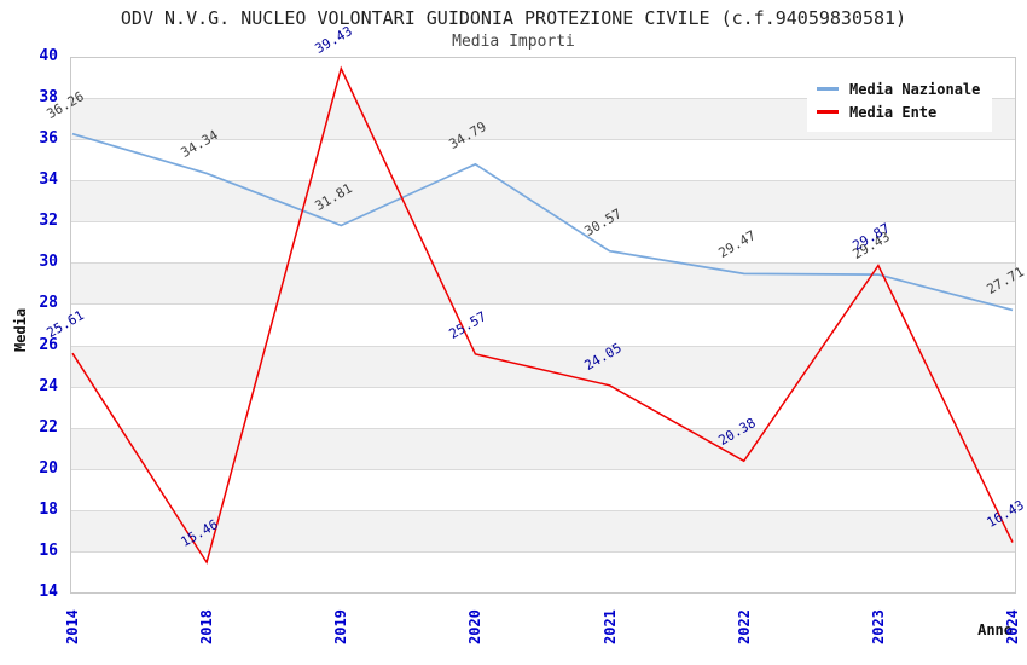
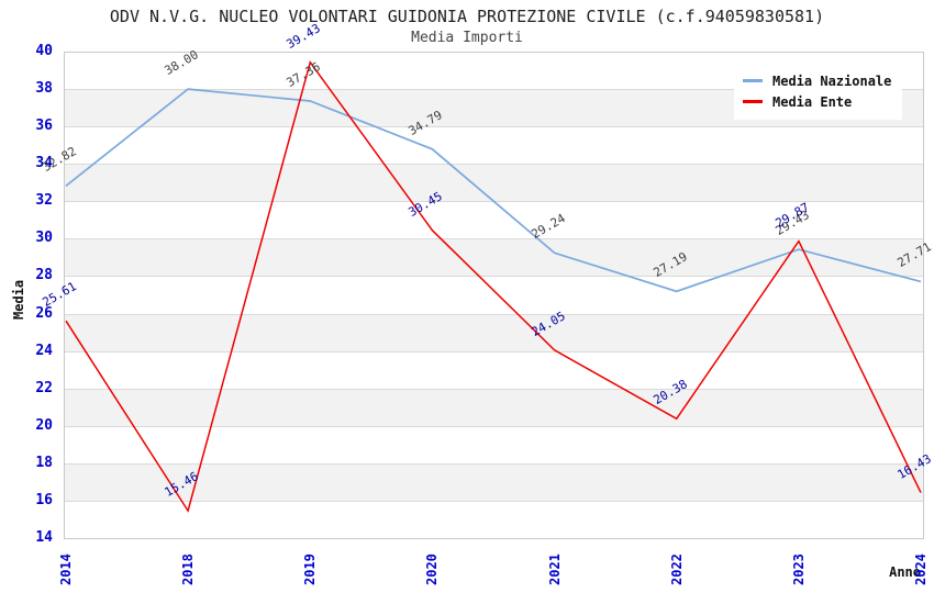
Media Nazionale/2014: 36.26 -> 32.82
Media Nazionale/2018: 34.34 -> 38.00
Media Nazionale/2019: 31.81 -> 37.36
Media Ente/2020: 25.57 -> 30.45
Media Nazionale/2021: 30.57 -> 29.24
Media Nazionale/2022: 29.47 -> 27.19
